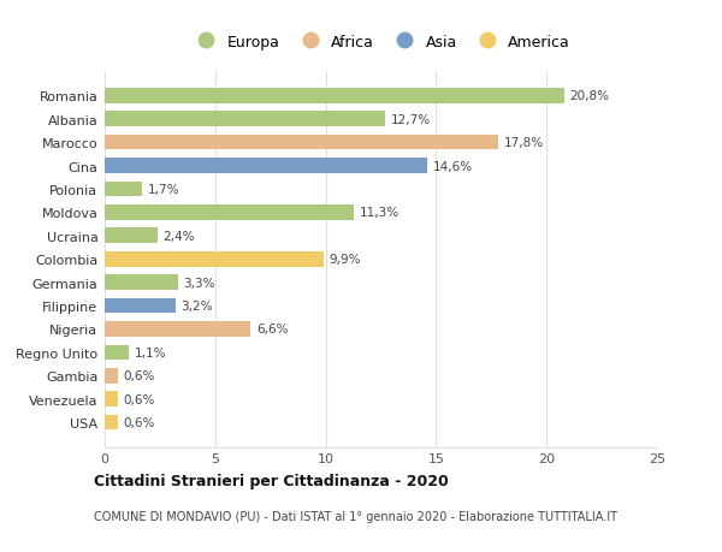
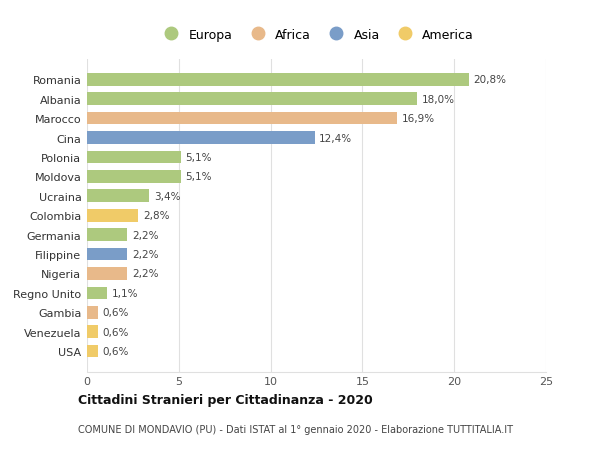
Albania: 12,7% -> 18,0%
Marocco: 17,8% -> 16,9%
Cina: 14,6% -> 12,4%
Polonia: 1,7% -> 5,1%
Moldova: 11,3% -> 5,1%
Ucraina: 2,4% -> 3,4%
Colombia: 9,9% -> 2,8%
Germania: 3,3% -> 2,2%
Filippine: 3,2% -> 2,2%
Nigeria: 6,6% -> 2,2%
